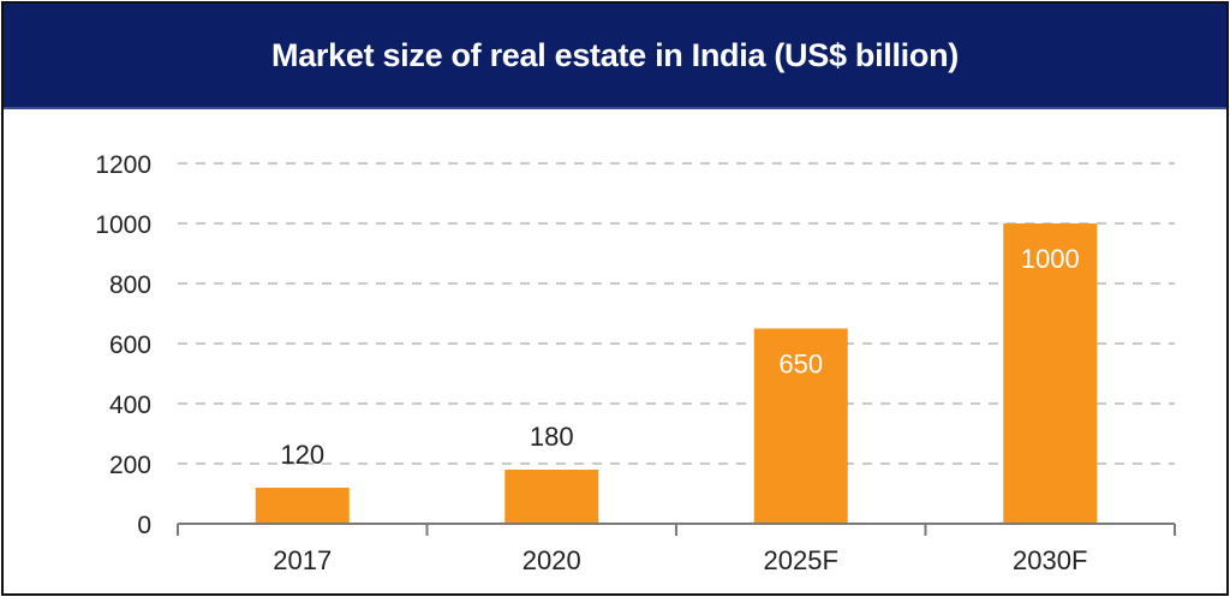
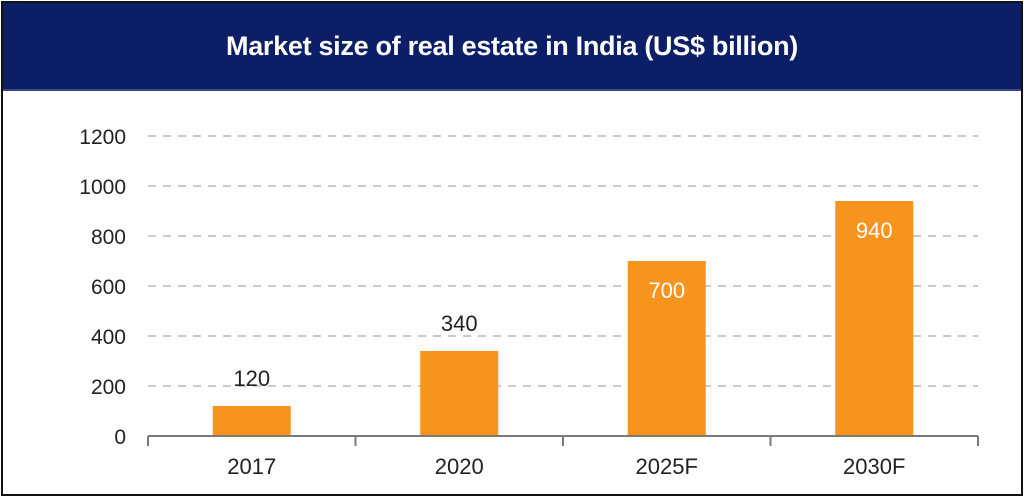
2020: 180 -> 340
2025F: 650 -> 700
2030F: 1000 -> 940
